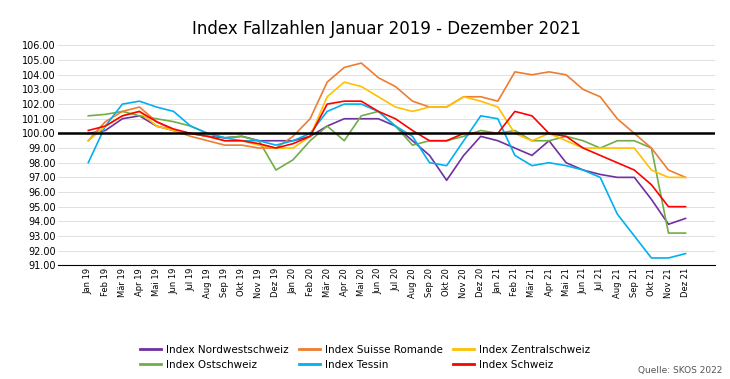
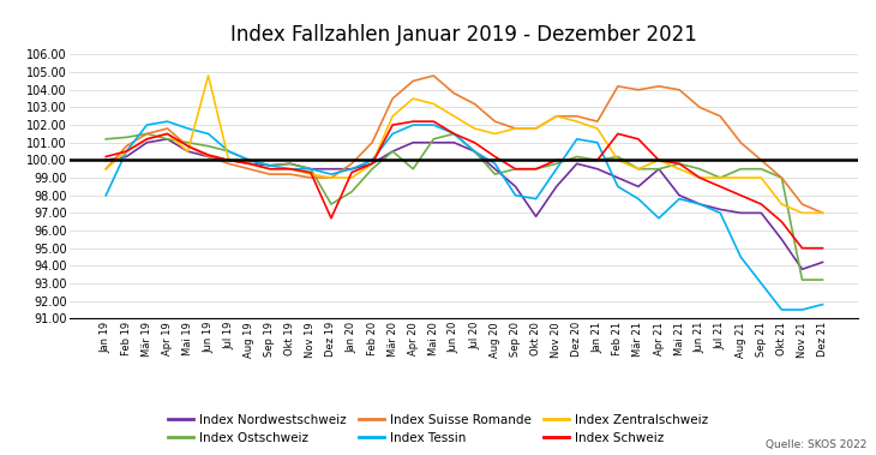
Index Zentralschweiz/Jun 19: 100.2 -> 104.8
Index Schweiz/Dez 19: 99.0 -> 96.7
Index Tessin/Apr 21: 98.0 -> 96.7
